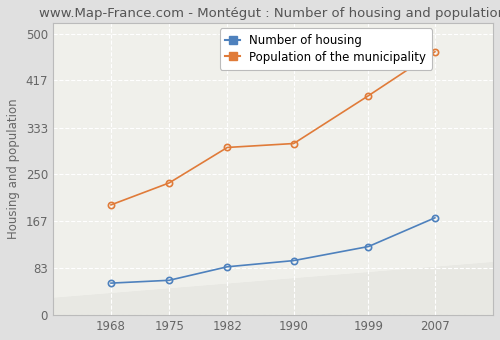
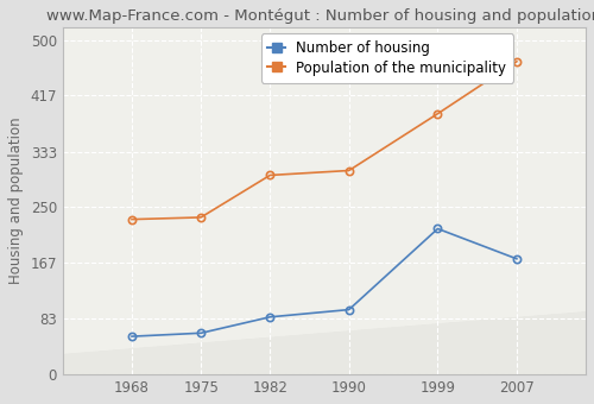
Population of the municipality/1968: 196 -> 232
Number of housing/1999: 122 -> 218
